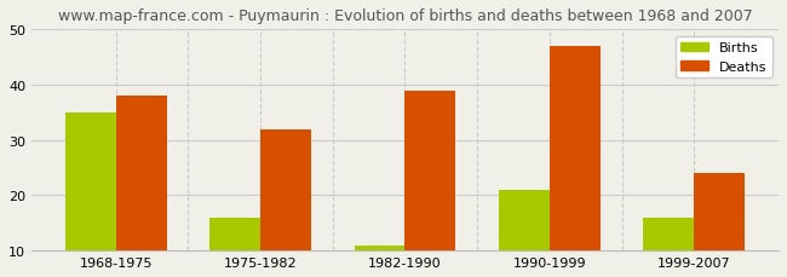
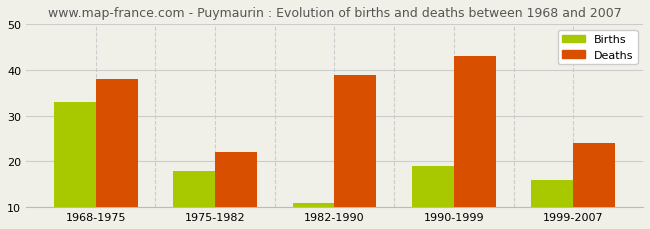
Births/1968-1975: 35 -> 33
Births/1975-1982: 16 -> 18
Deaths/1975-1982: 32 -> 22
Births/1990-1999: 21 -> 19
Deaths/1990-1999: 47 -> 43
